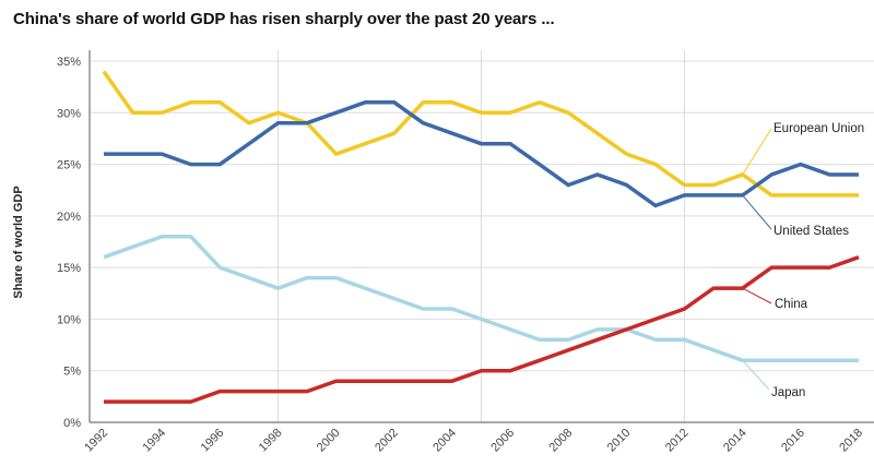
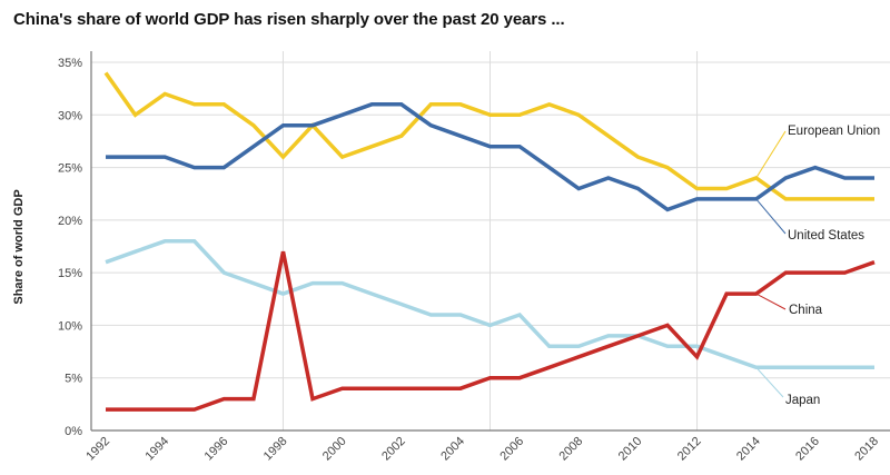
European Union/1994: 30% -> 32%
European Union/1998: 30% -> 26%
China/1998: 3% -> 17%
Japan/2006: 9% -> 11%
China/2012: 11% -> 7%
